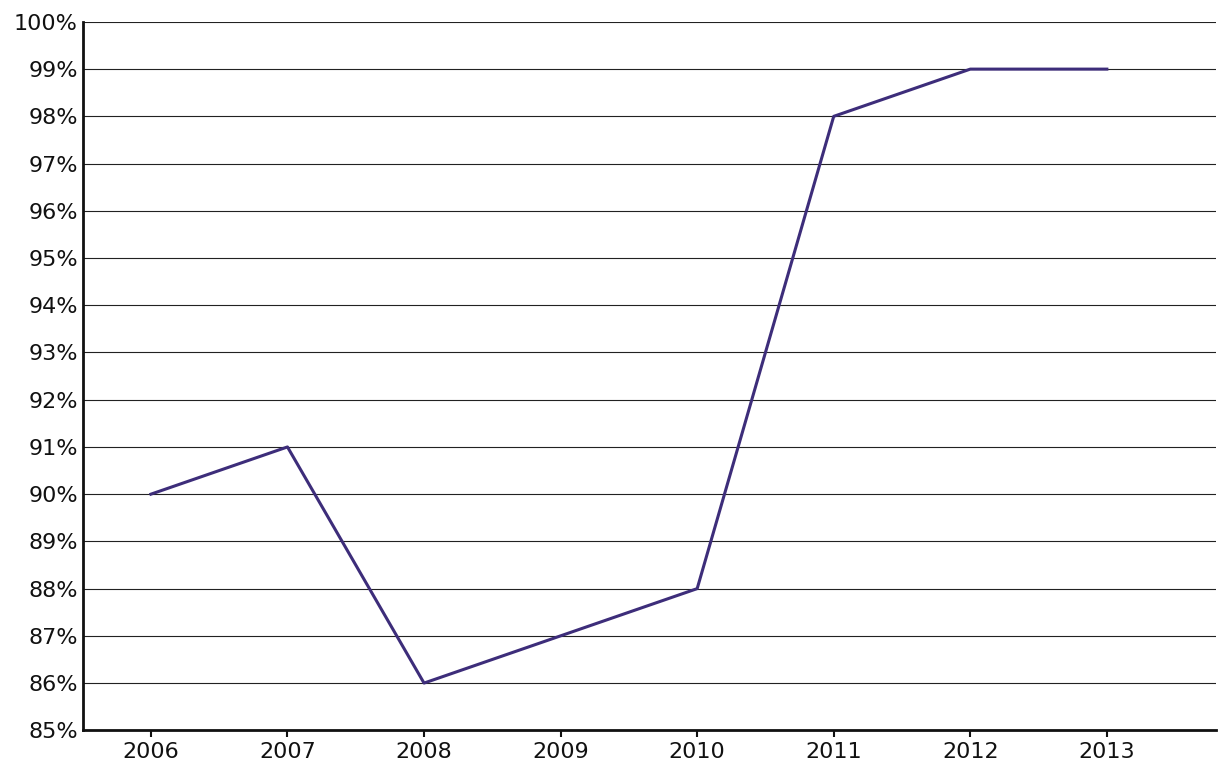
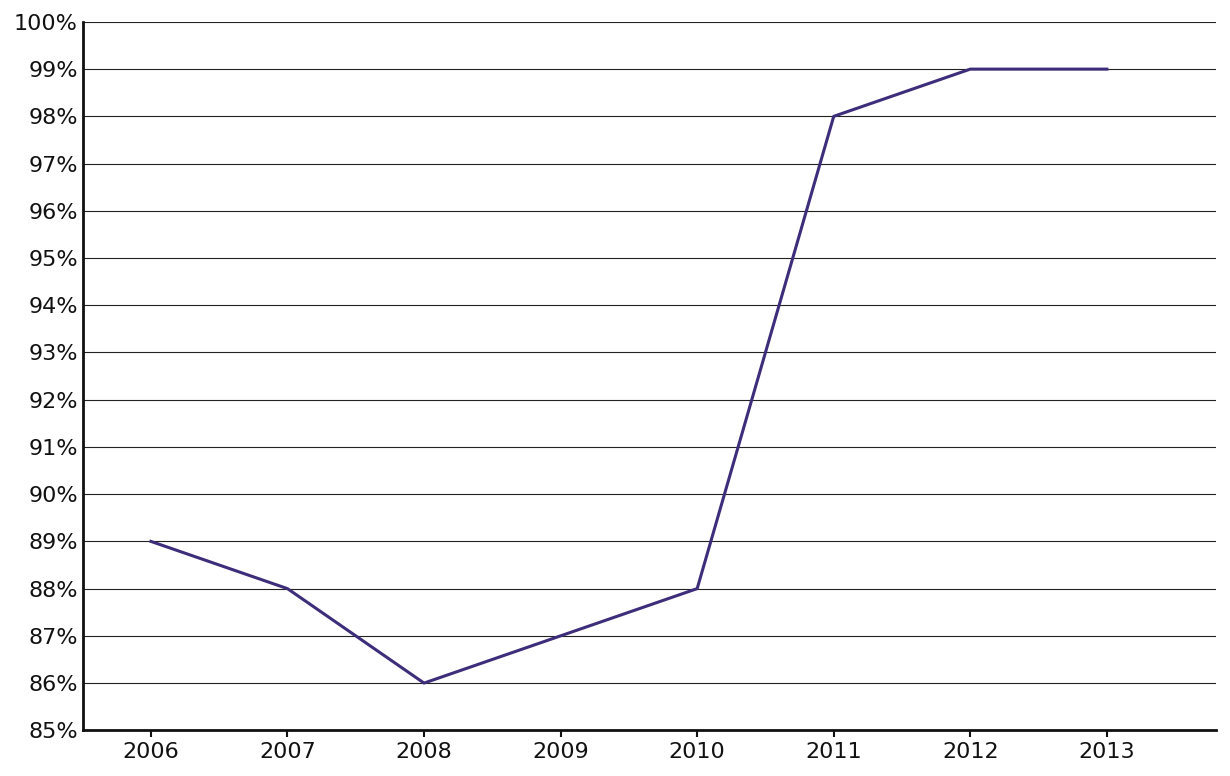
2006: 90% -> 89%
2007: 91% -> 88%
